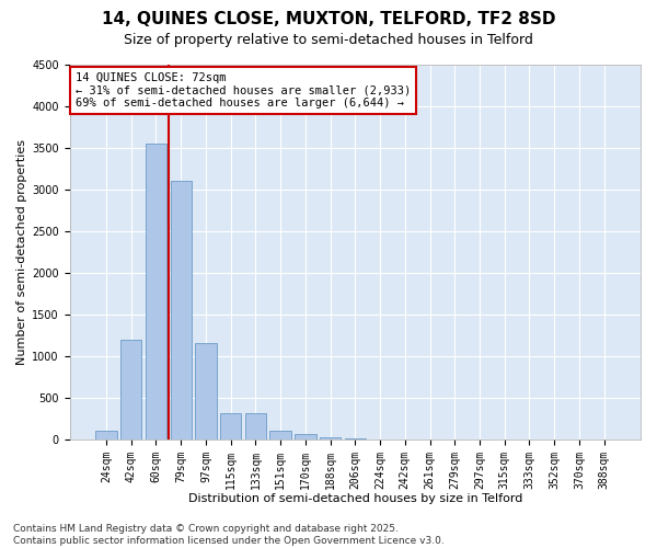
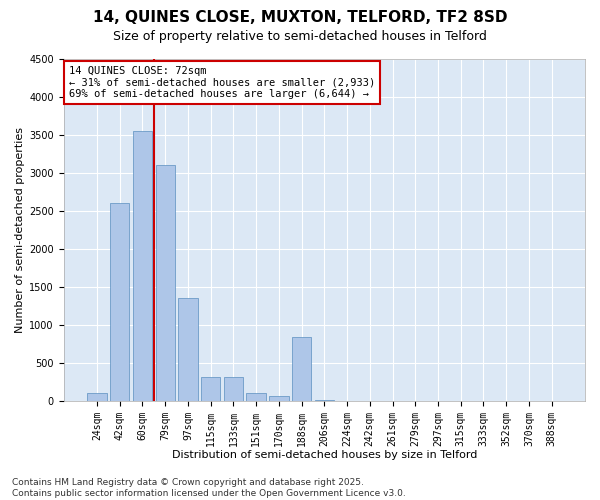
42sqm: 1200 -> 2600
97sqm: 1150 -> 1360
188sqm: 20 -> 840
